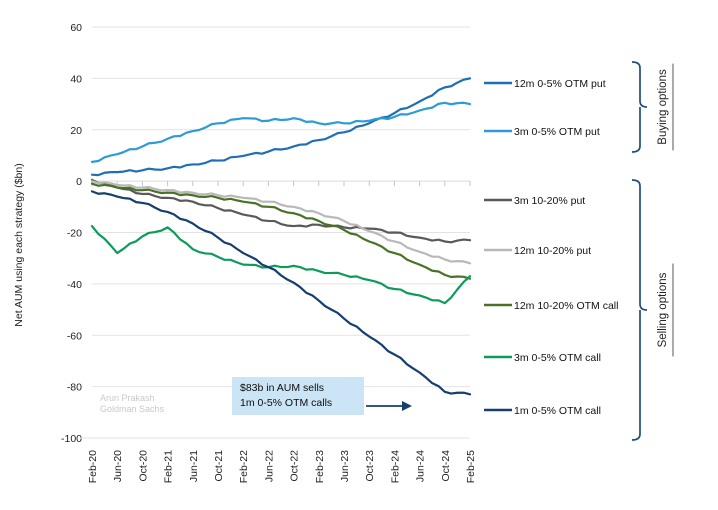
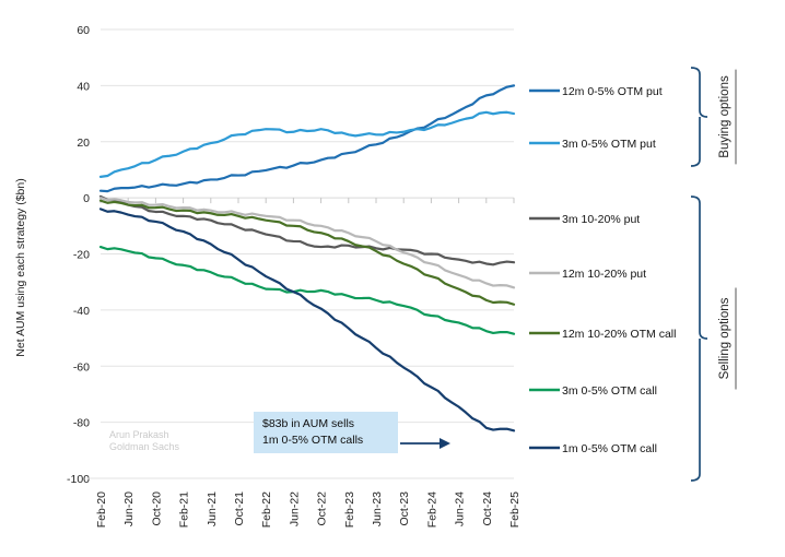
3m 0-5% OTM call/Jun-20: -28 -> -19
3m 0-5% OTM call/Feb-21: -18 -> -24
3m 0-5% OTM call/Feb-25: -37 -> -48
